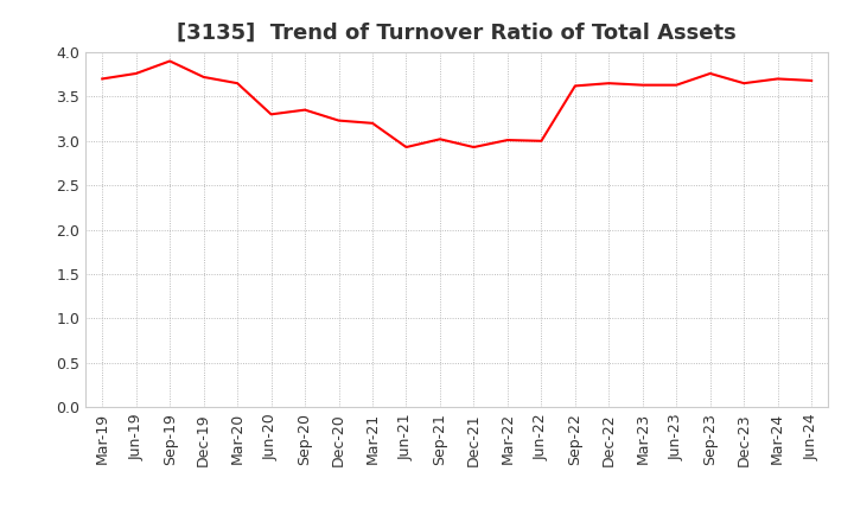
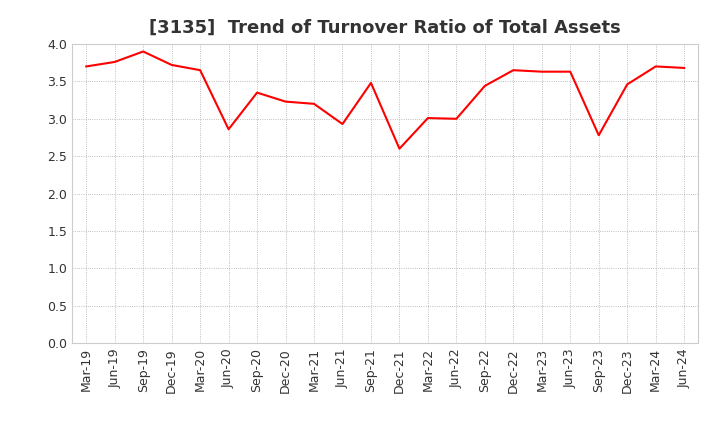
Jun-20: 3.30 -> 2.86
Sep-21: 3.02 -> 3.48
Dec-21: 2.93 -> 2.60
Sep-22: 3.62 -> 3.44
Sep-23: 3.76 -> 2.78
Dec-23: 3.65 -> 3.46
